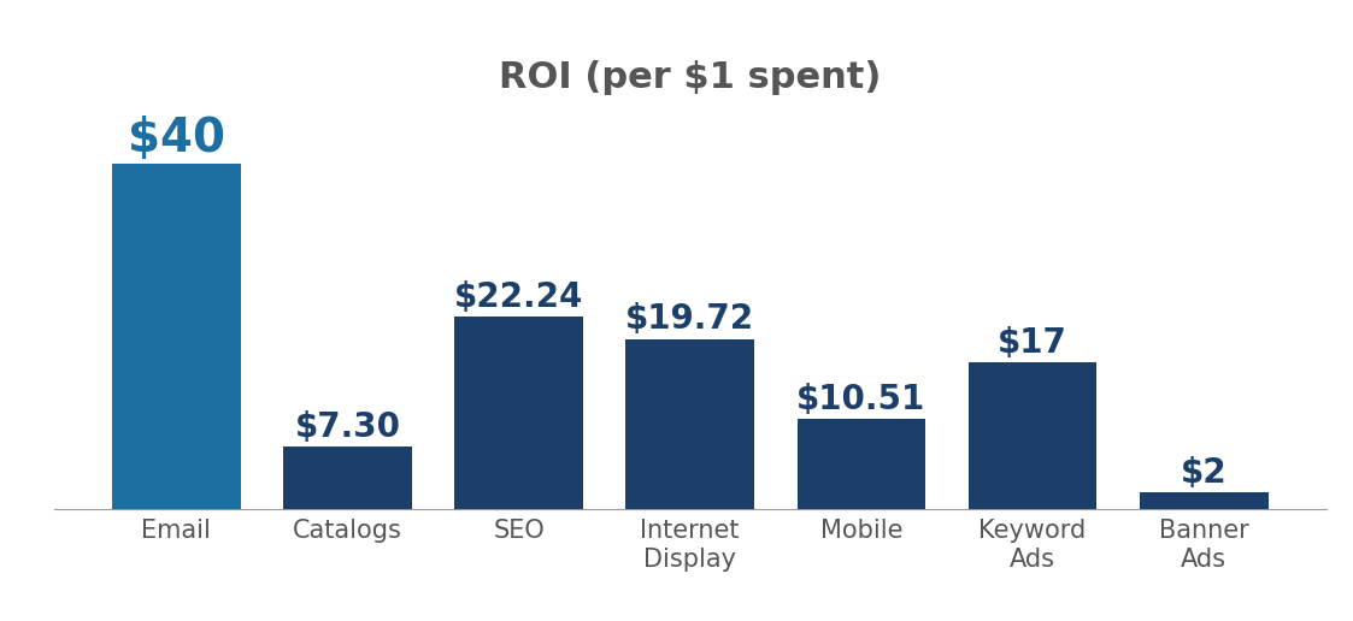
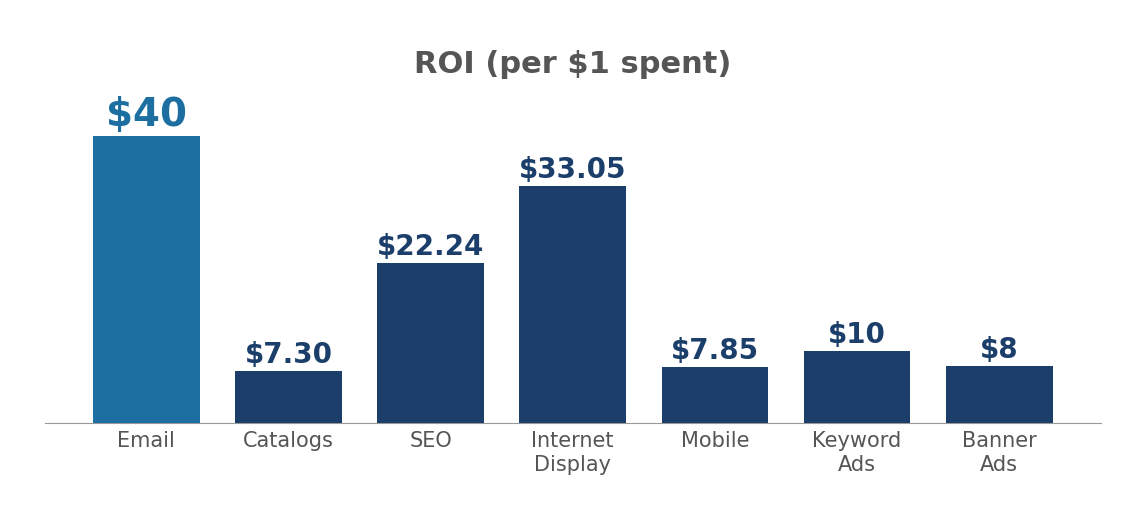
Internet Display: $19.72 -> $33.05
Mobile: $10.51 -> $7.85
Keyword Ads: $17 -> $10
Banner Ads: $2 -> $8
